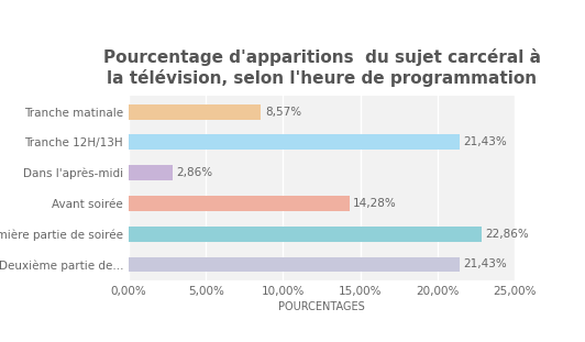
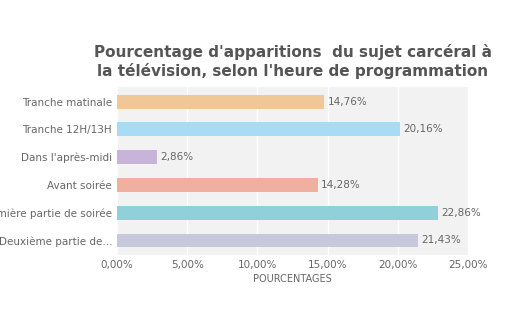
Tranche matinale: 8,57% -> 14,76%
Tranche 12H/13H: 21,43% -> 20,16%
